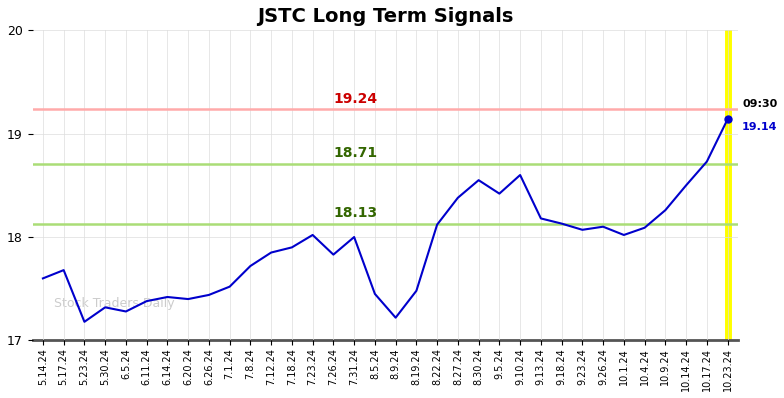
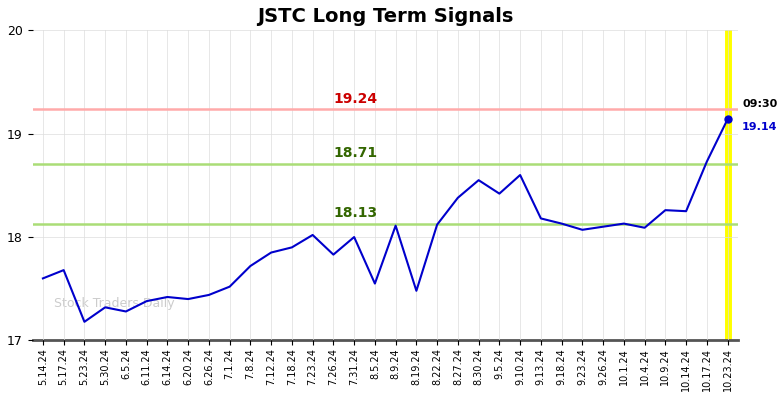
8.5.24: 17.45 -> 17.55
8.9.24: 17.22 -> 18.11
10.1.24: 18.02 -> 18.13
10.14.24: 18.50 -> 18.25
